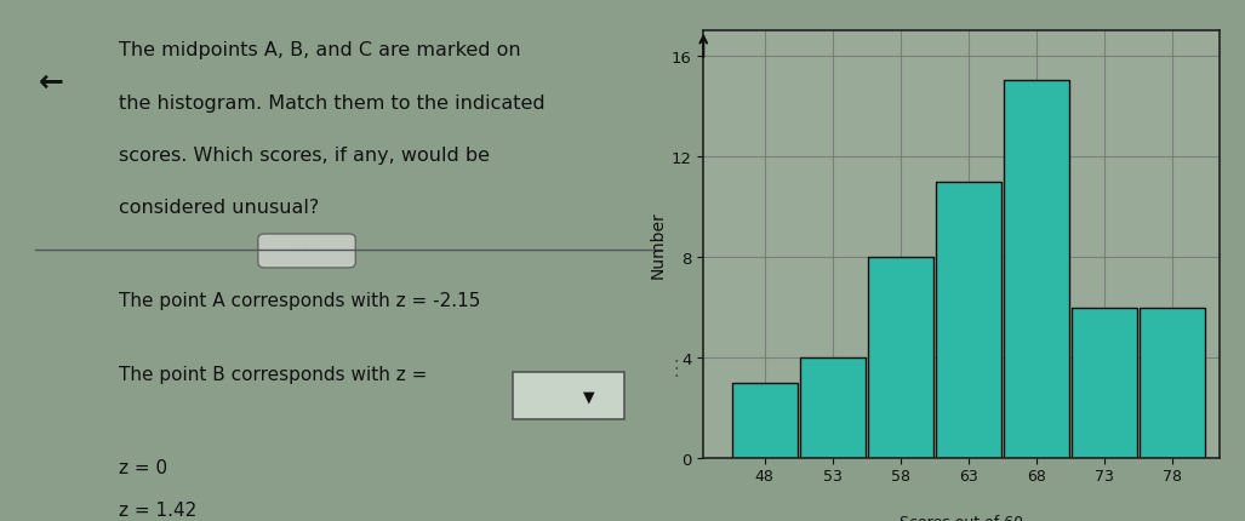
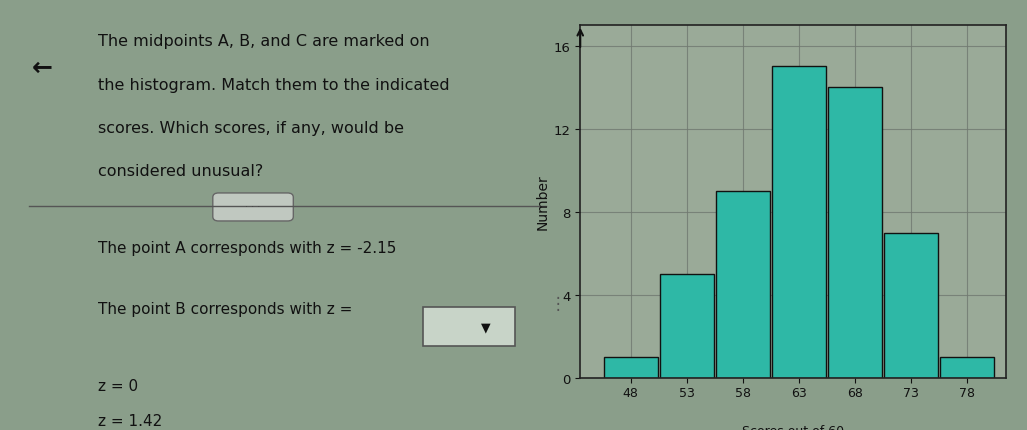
48: 3 -> 1
53: 4 -> 5
58: 8 -> 9
63: 11 -> 15
68: 15 -> 14
73: 6 -> 7
78: 6 -> 1
